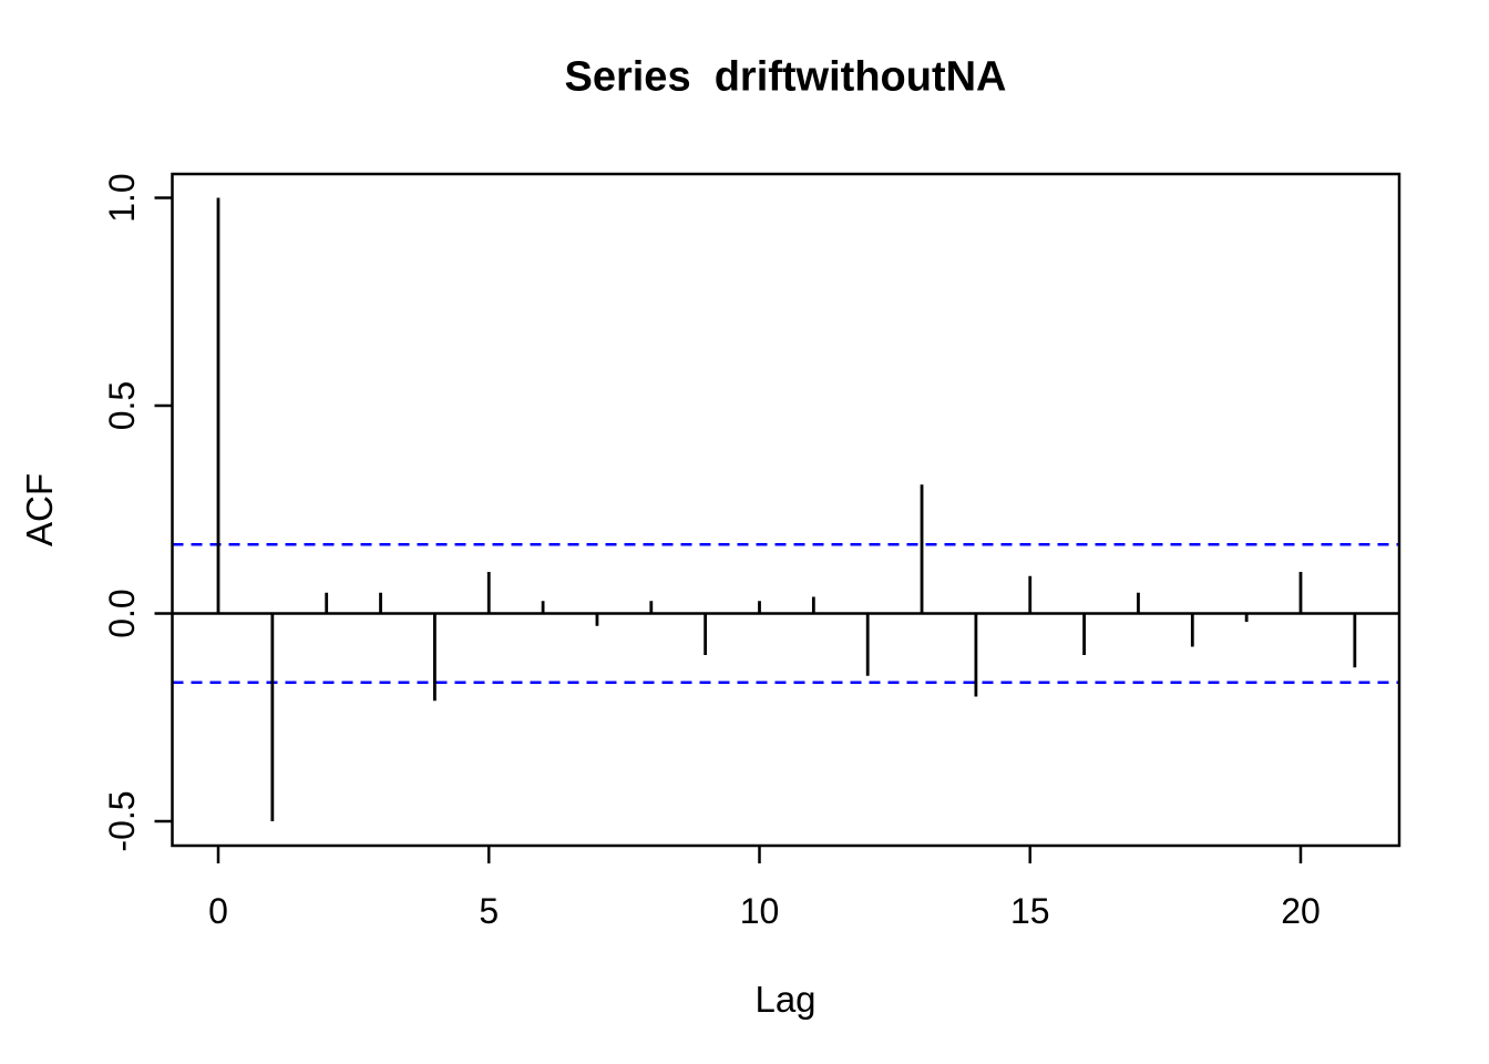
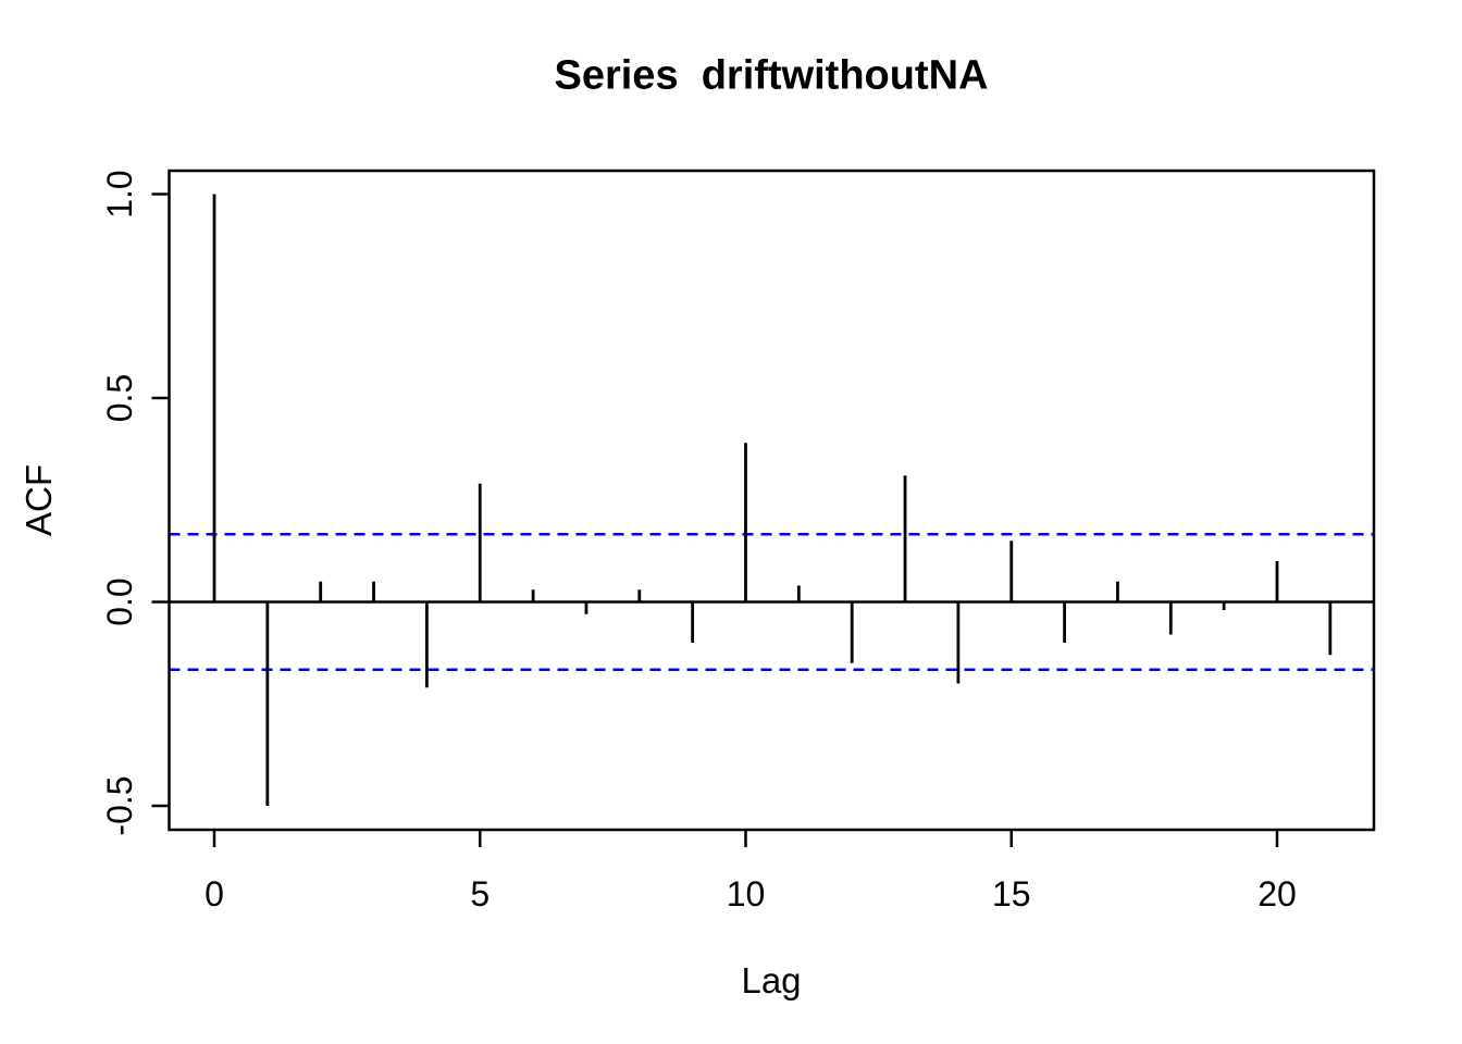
5: 0.10 -> 0.29
10: 0.03 -> 0.39
15: 0.09 -> 0.15
